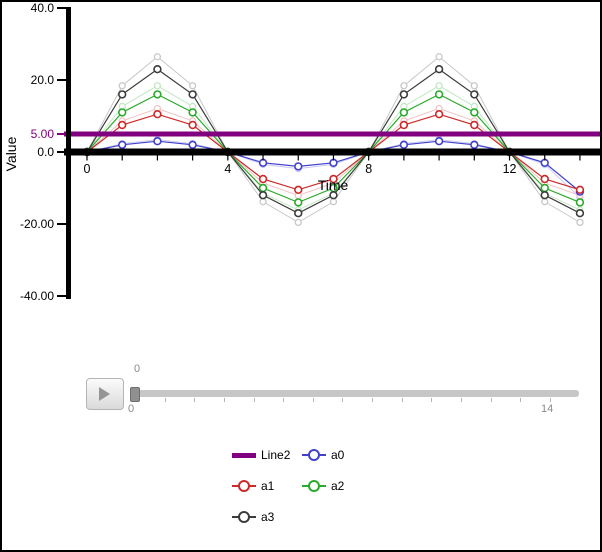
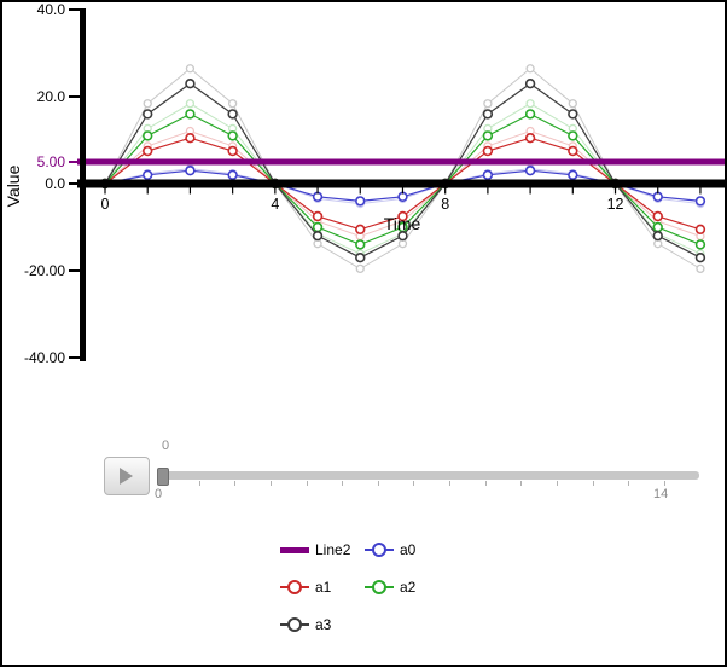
a0/14: -11 -> -4
